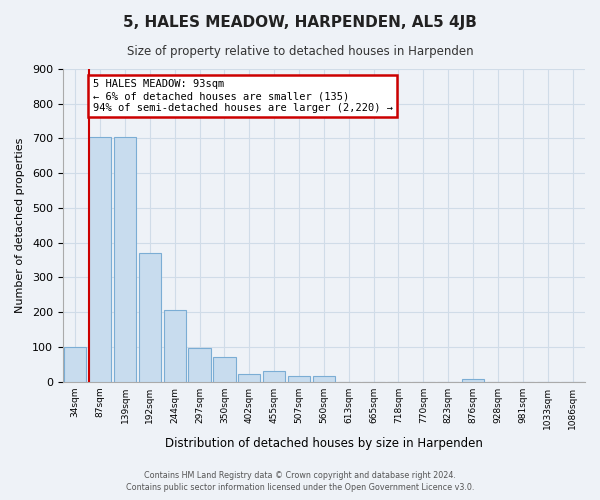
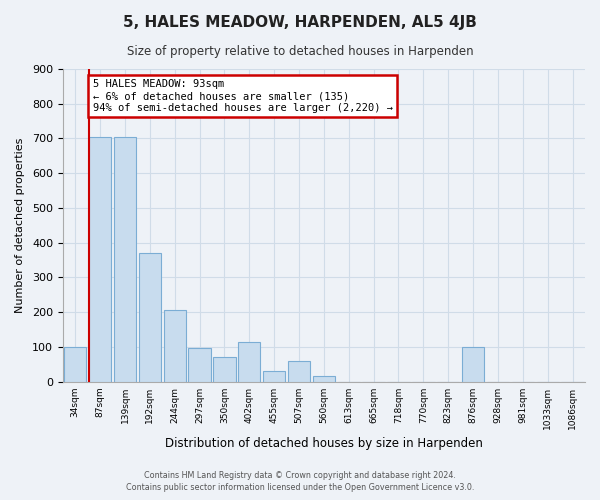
402sqm: 22 -> 115
507sqm: 15 -> 60
876sqm: 8 -> 100
